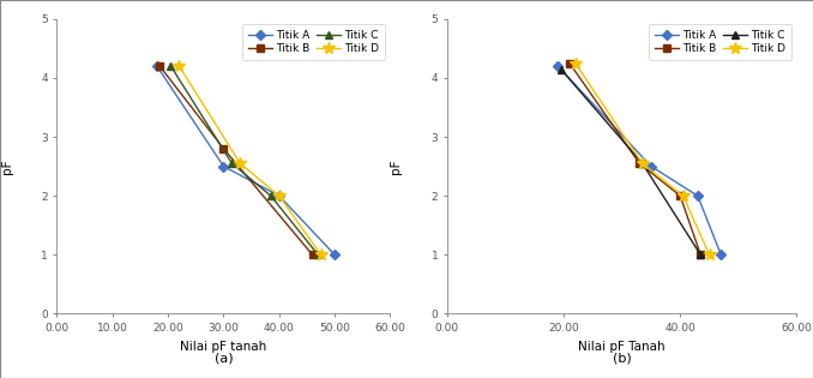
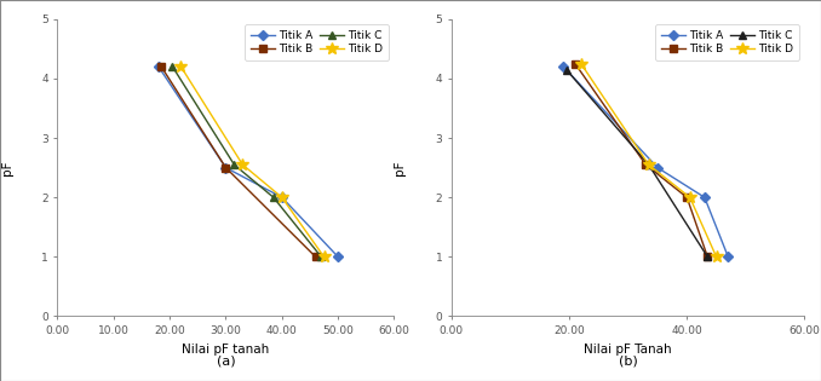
Titik B/30.00: 2.8 -> 2.5
